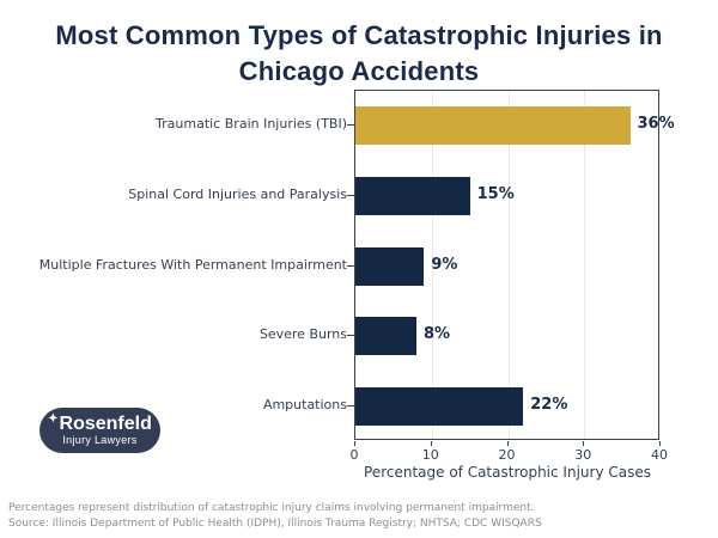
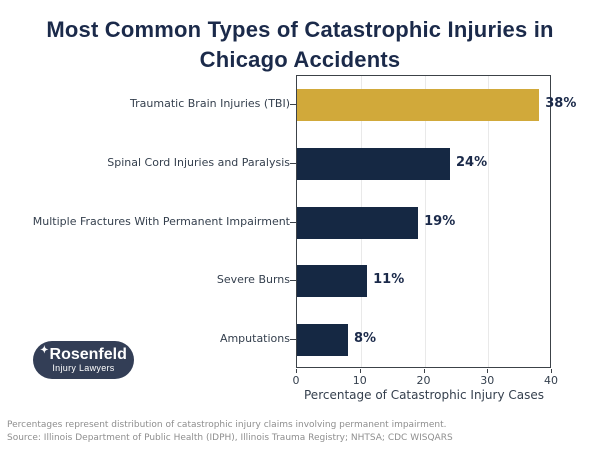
Traumatic Brain Injuries (TBI): 36% -> 38%
Spinal Cord Injuries and Paralysis: 15% -> 24%
Multiple Fractures With Permanent Impairment: 9% -> 19%
Severe Burns: 8% -> 11%
Amputations: 22% -> 8%
